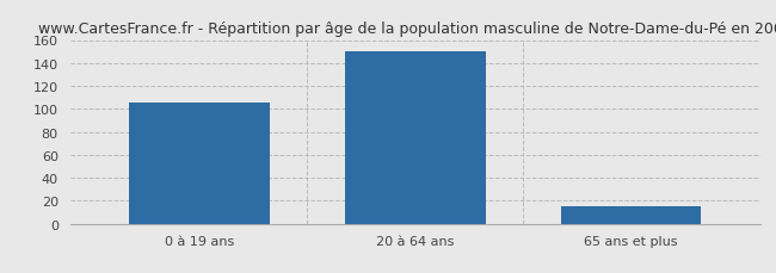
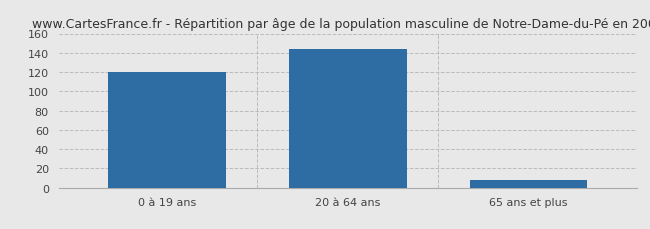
0 à 19 ans: 105 -> 120
20 à 64 ans: 150 -> 144
65 ans et plus: 15 -> 8
